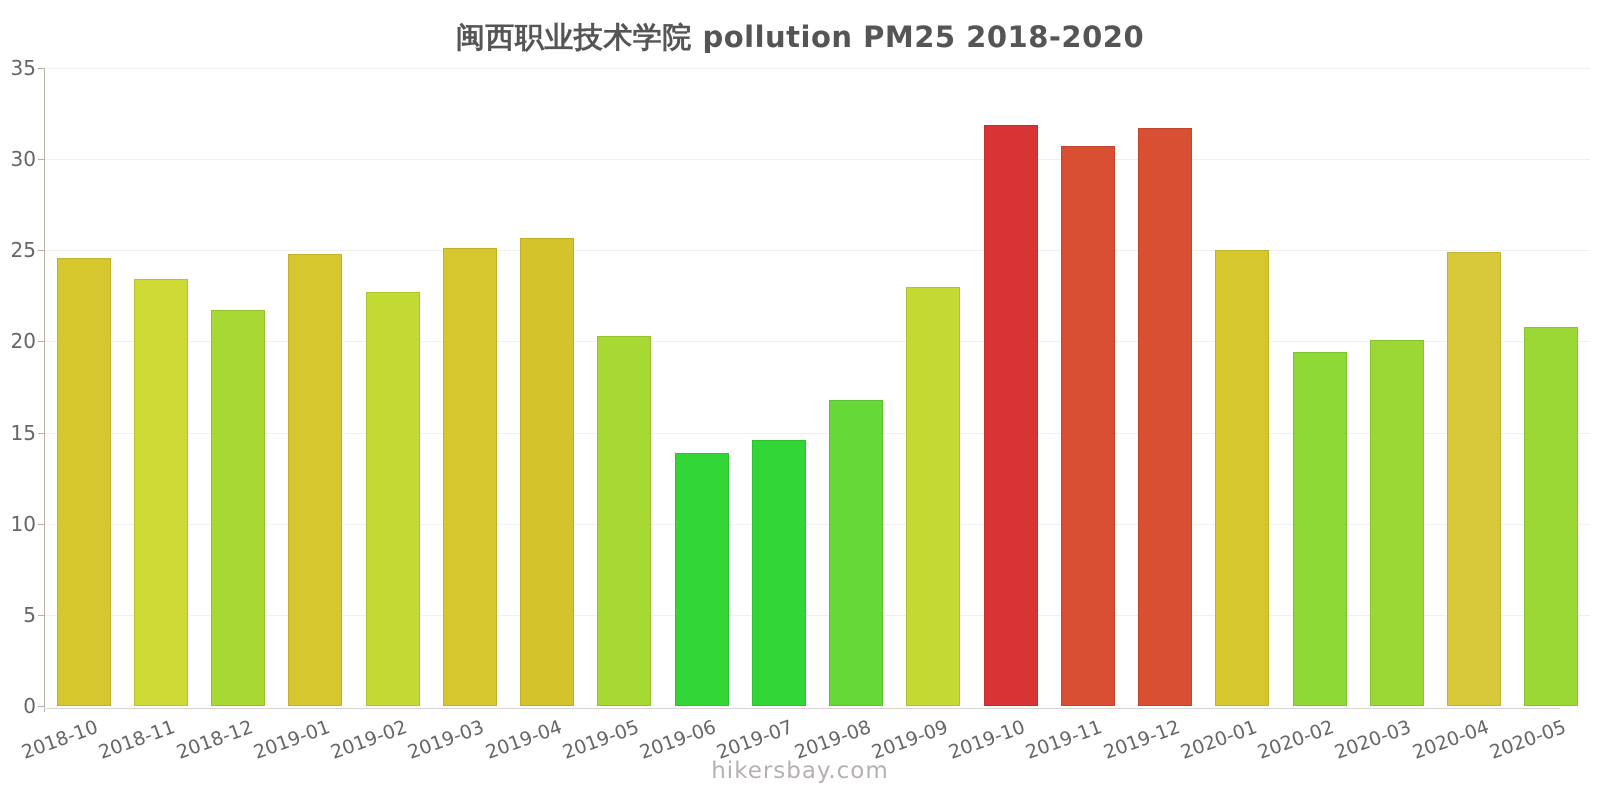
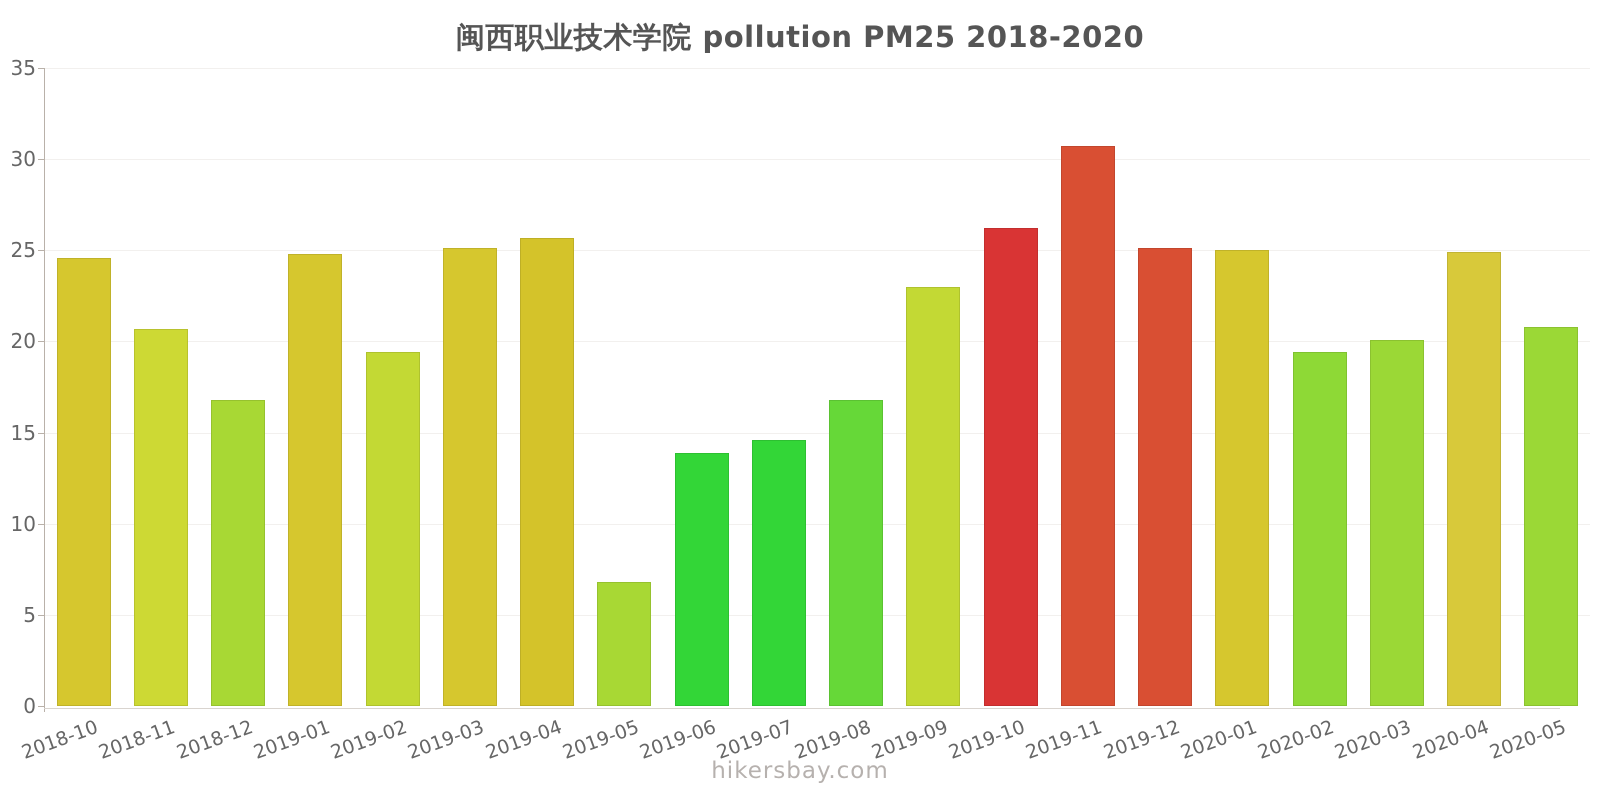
2018-11: 23.4 -> 20.7
2018-12: 21.7 -> 16.8
2019-02: 22.7 -> 19.4
2019-05: 20.3 -> 6.8
2019-10: 31.9 -> 26.2
2019-12: 31.7 -> 25.1
